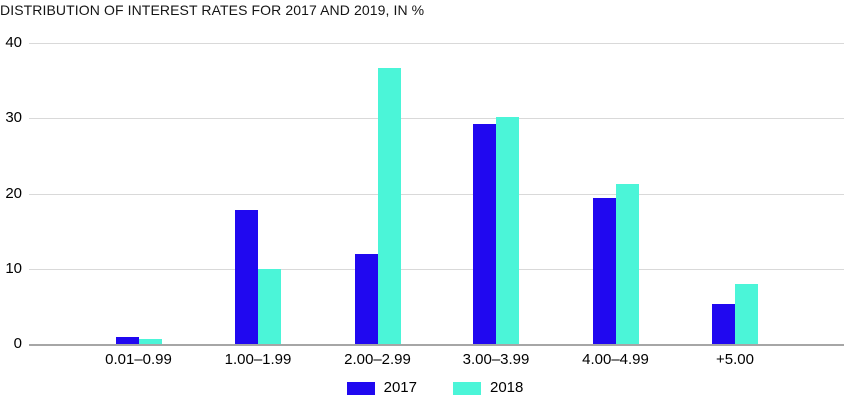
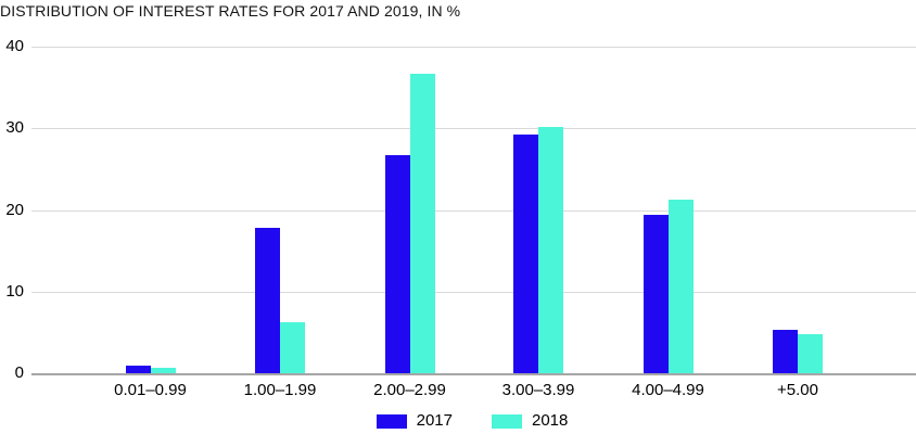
2018/1.00–1.99: 10 -> 6
2017/2.00–2.99: 12 -> 27
2018/+5.00: 8 -> 5
